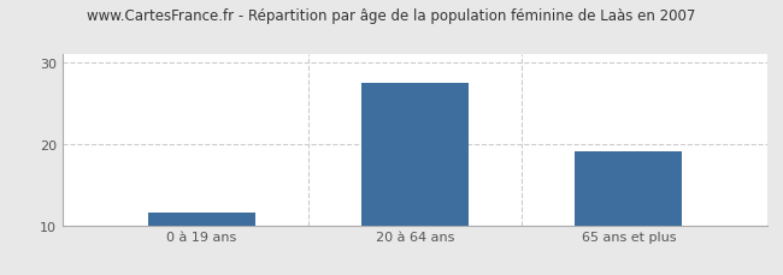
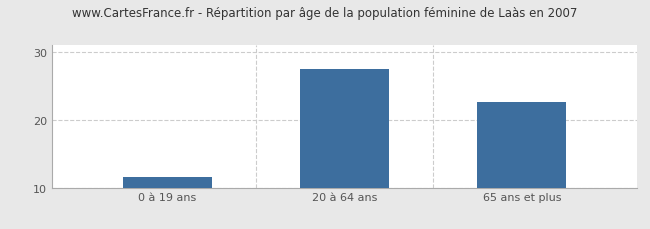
65 ans et plus: 19.0 -> 22.6
